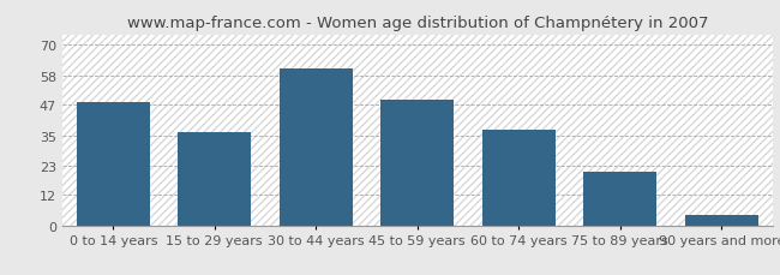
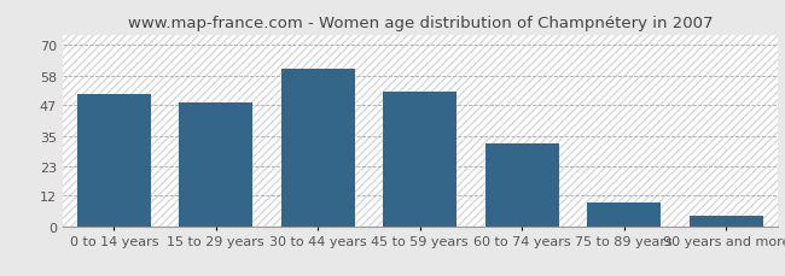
0 to 14 years: 48 -> 51
15 to 29 years: 36 -> 48
45 to 59 years: 49 -> 52
60 to 74 years: 37 -> 32
75 to 89 years: 21 -> 9
